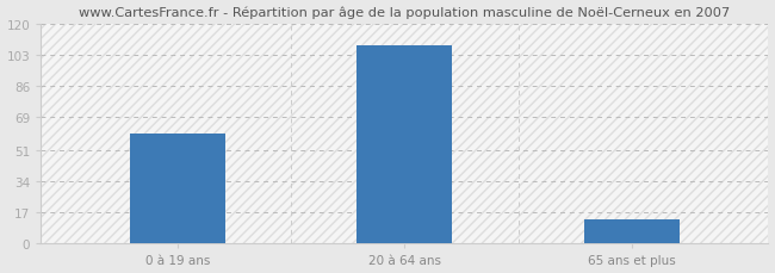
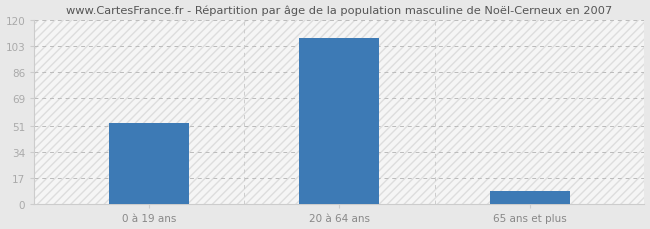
0 à 19 ans: 60 -> 53
65 ans et plus: 13 -> 9
